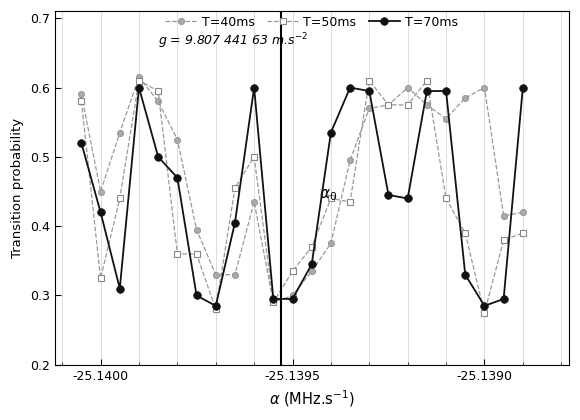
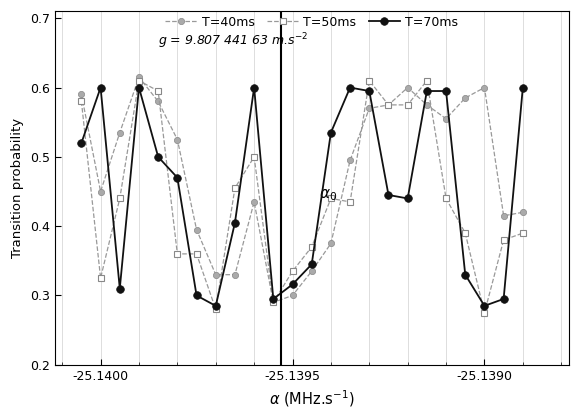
T=70ms/-25.1400: 0.420 -> 0.600
T=70ms/-25.1395: 0.295 -> 0.316
